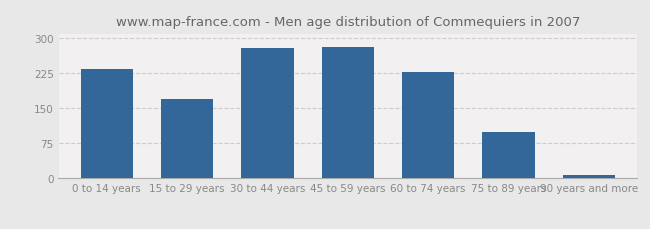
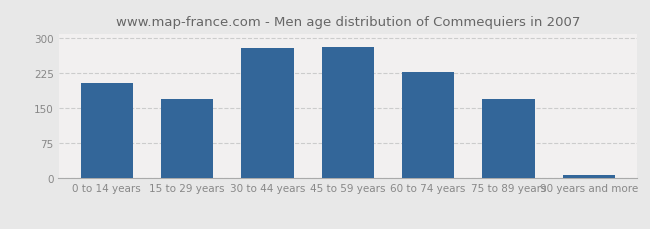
0 to 14 years: 233 -> 205
75 to 89 years: 100 -> 170
